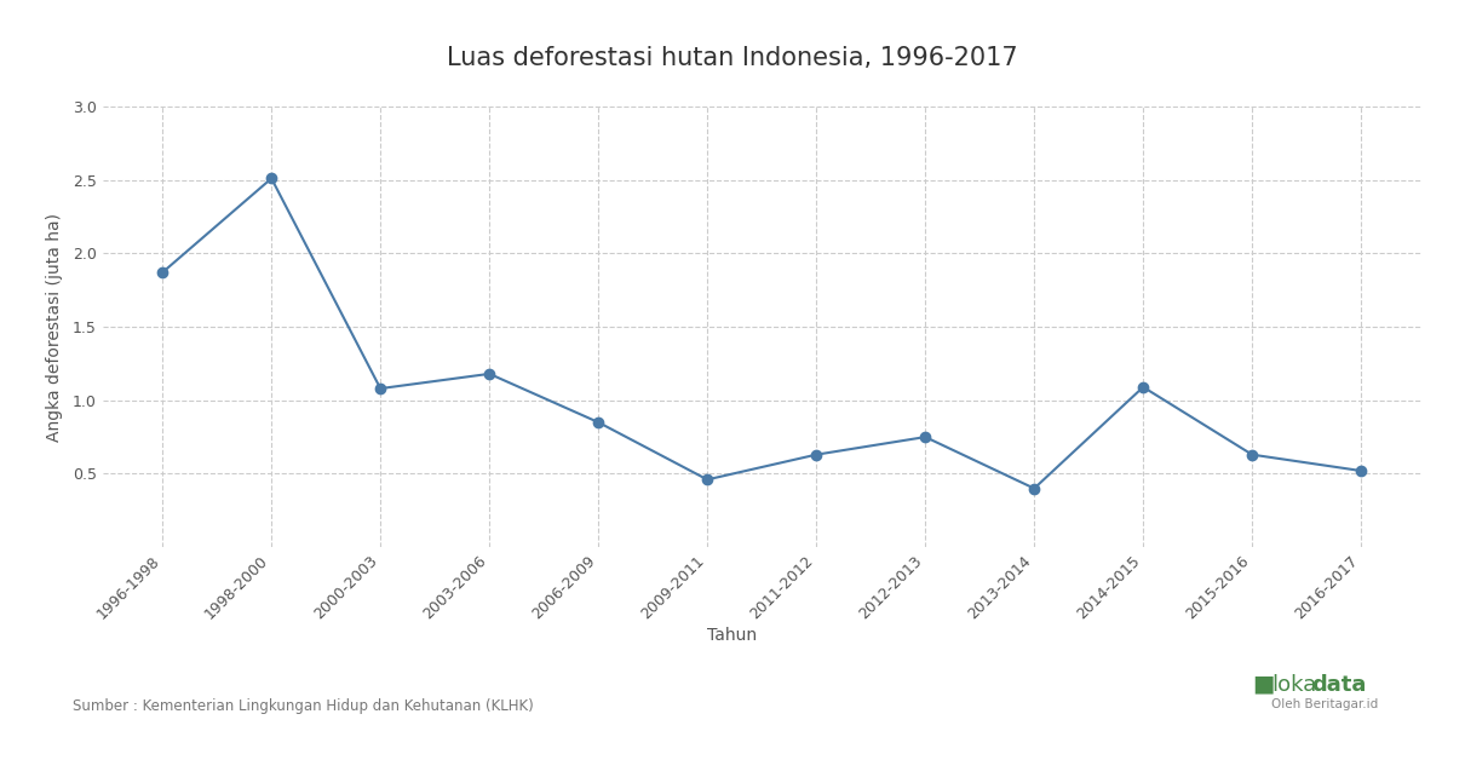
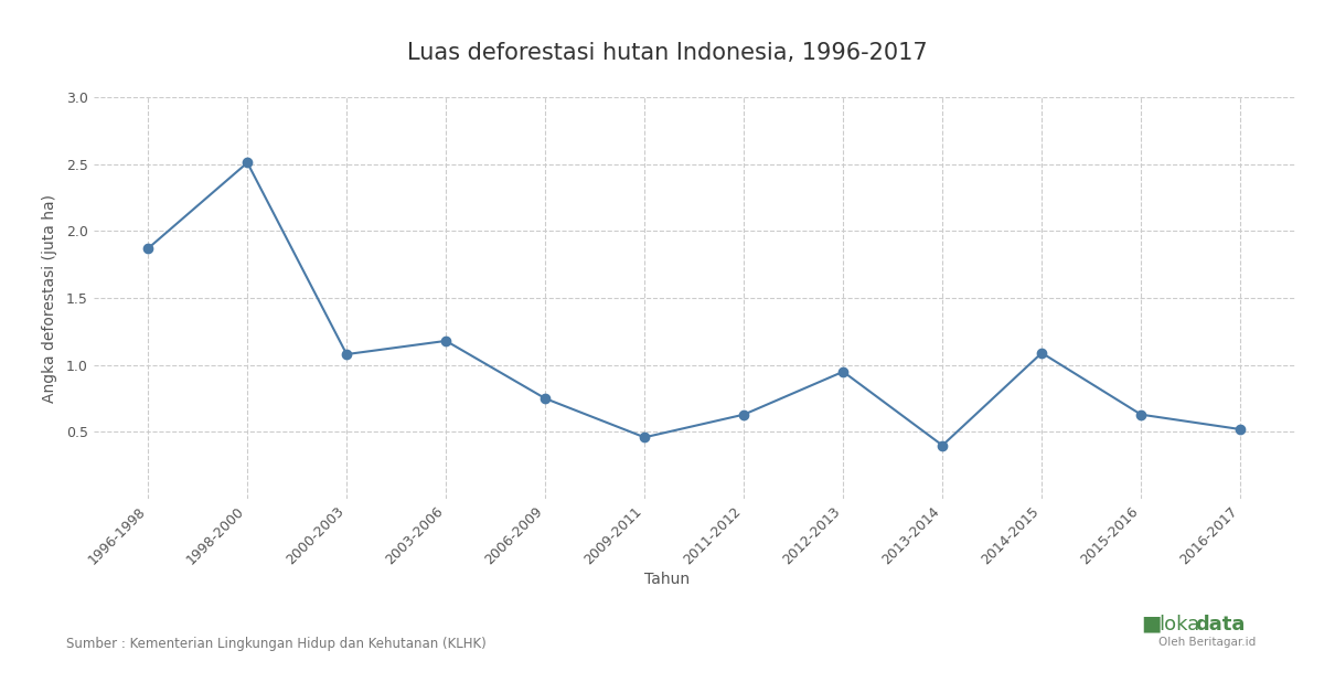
2006-2009: 0.85 -> 0.75
2012-2013: 0.75 -> 0.95
